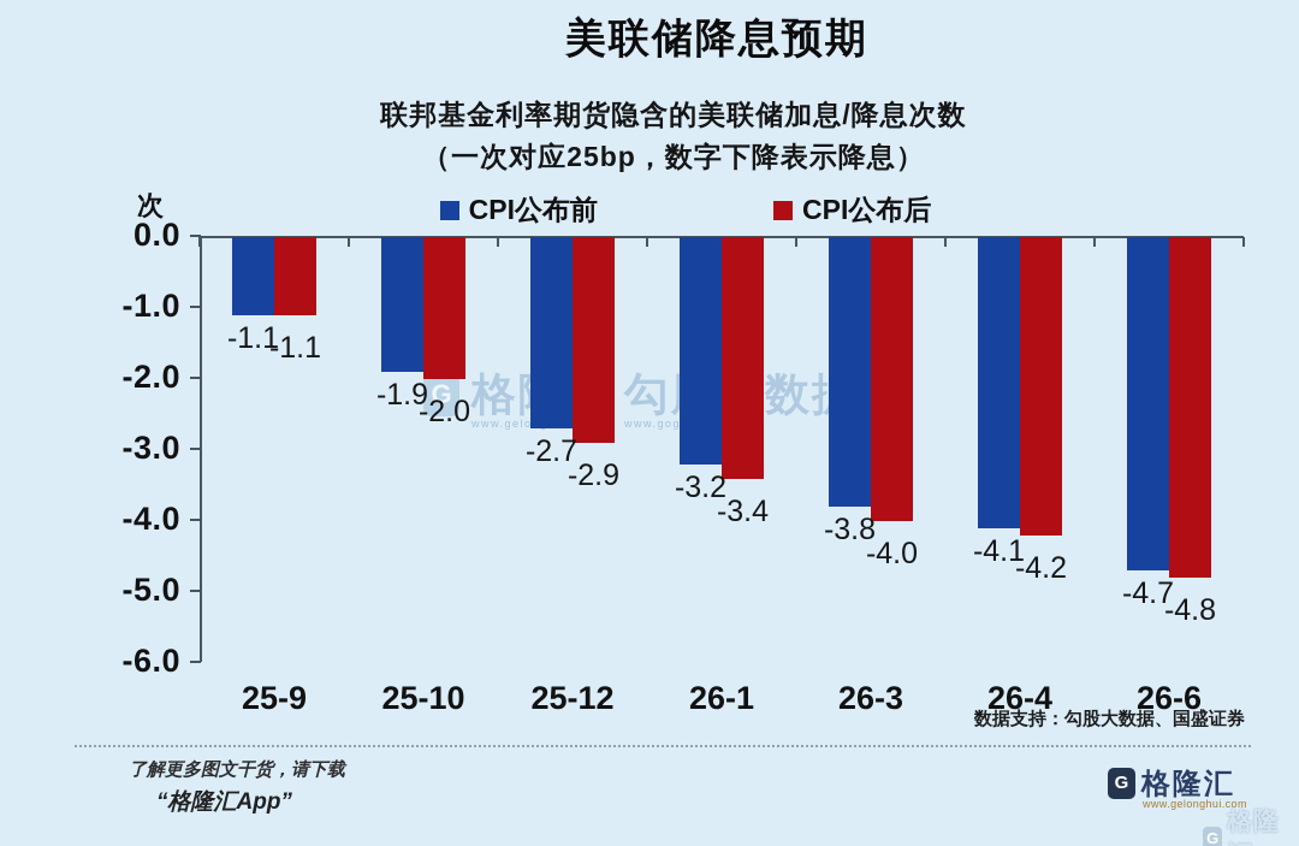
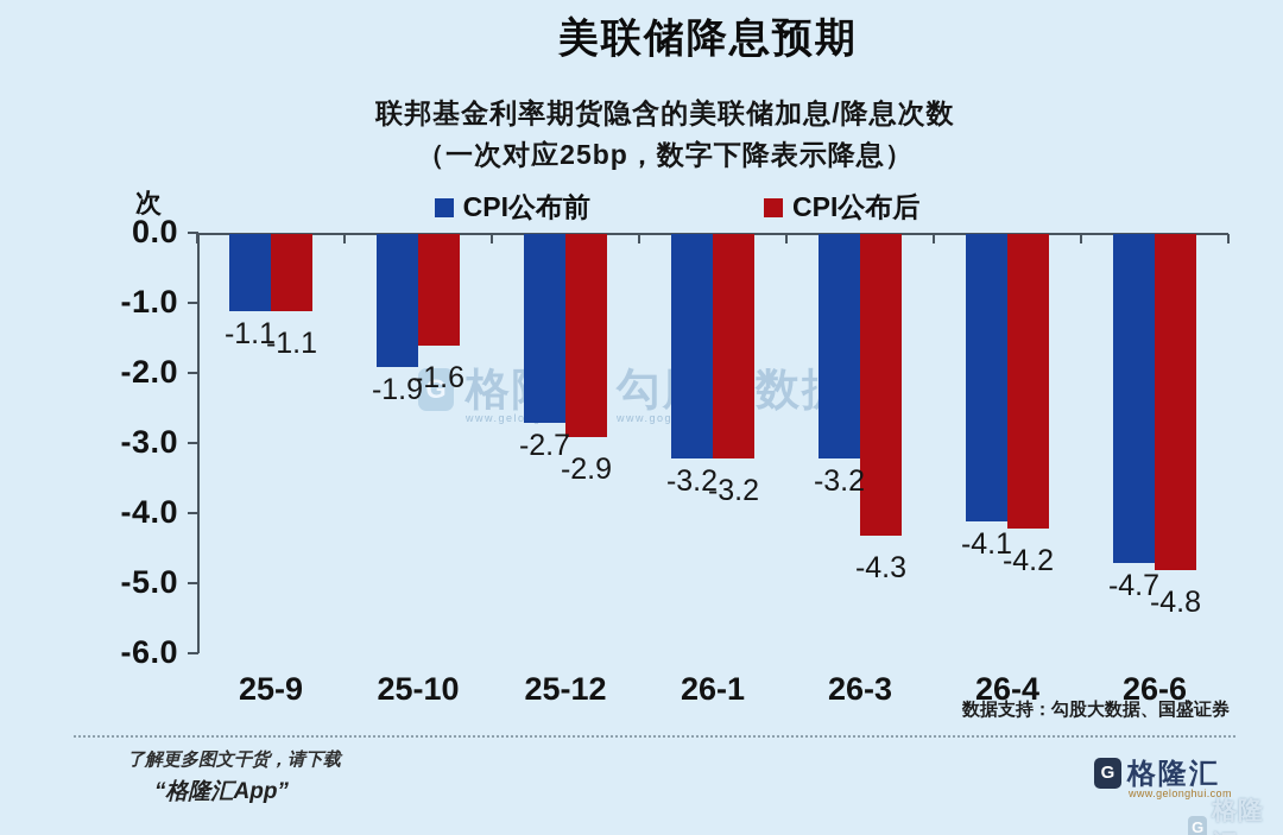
CPI公布后/25-10: -2.0 -> -1.6
CPI公布后/26-1: -3.4 -> -3.2
CPI公布前/26-3: -3.8 -> -3.2
CPI公布后/26-3: -4.0 -> -4.3
